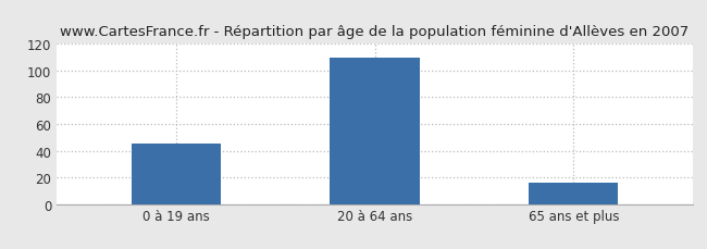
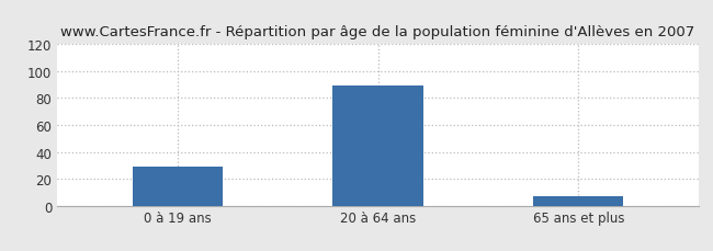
0 à 19 ans: 45 -> 29
20 à 64 ans: 110 -> 89
65 ans et plus: 16 -> 7
